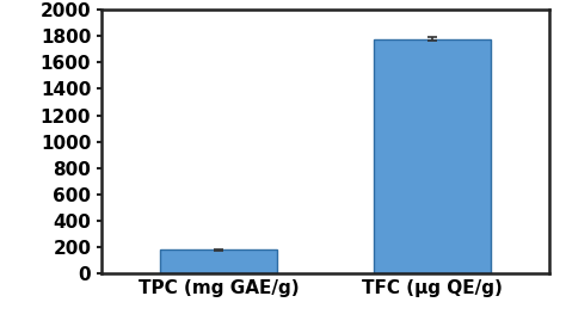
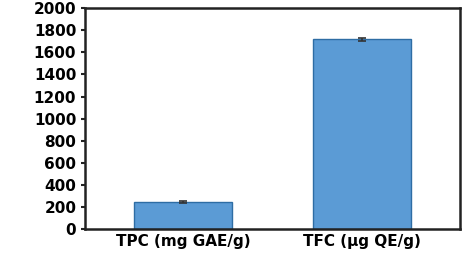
TPC (mg GAE/g): 180 -> 240
TFC (μg QE/g): 1780 -> 1720
